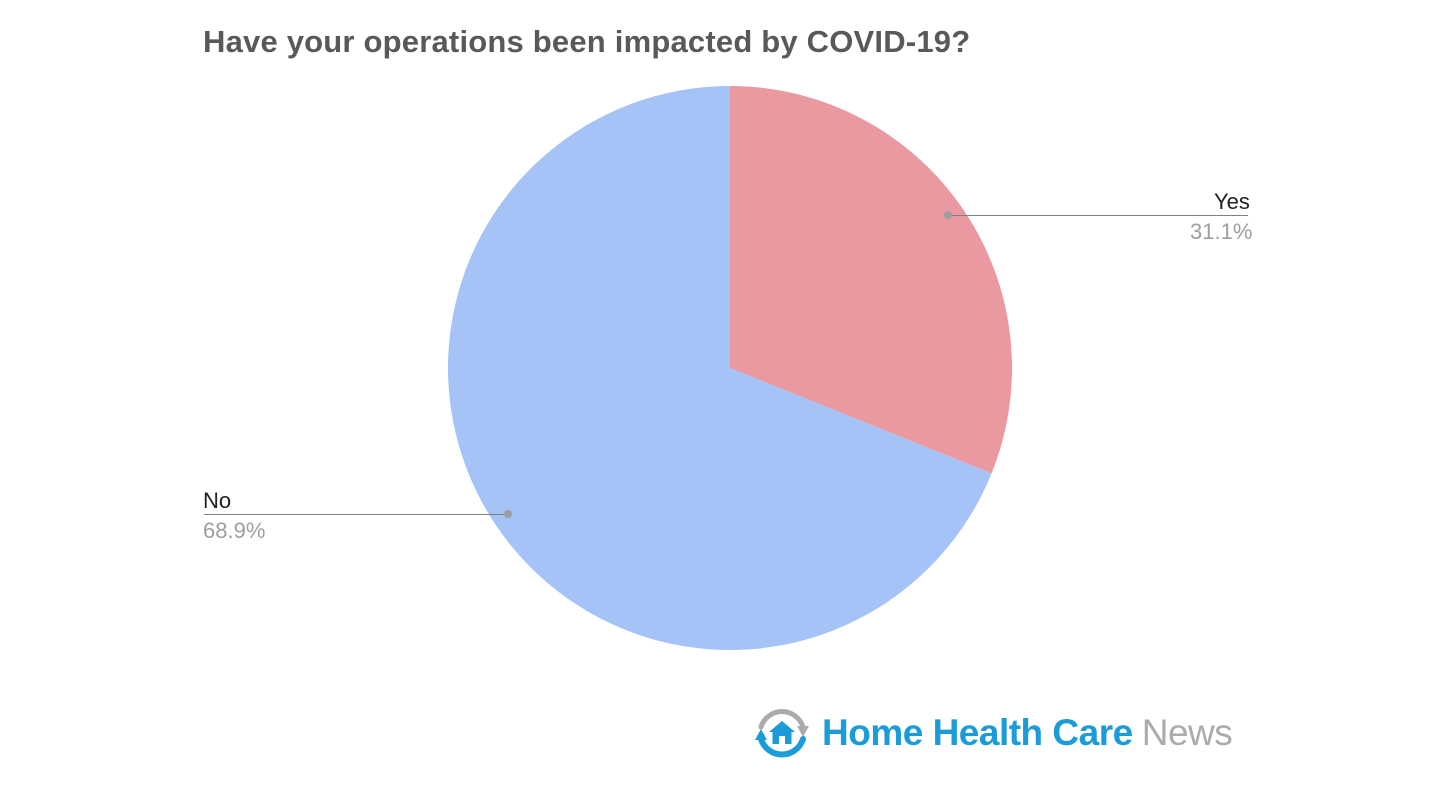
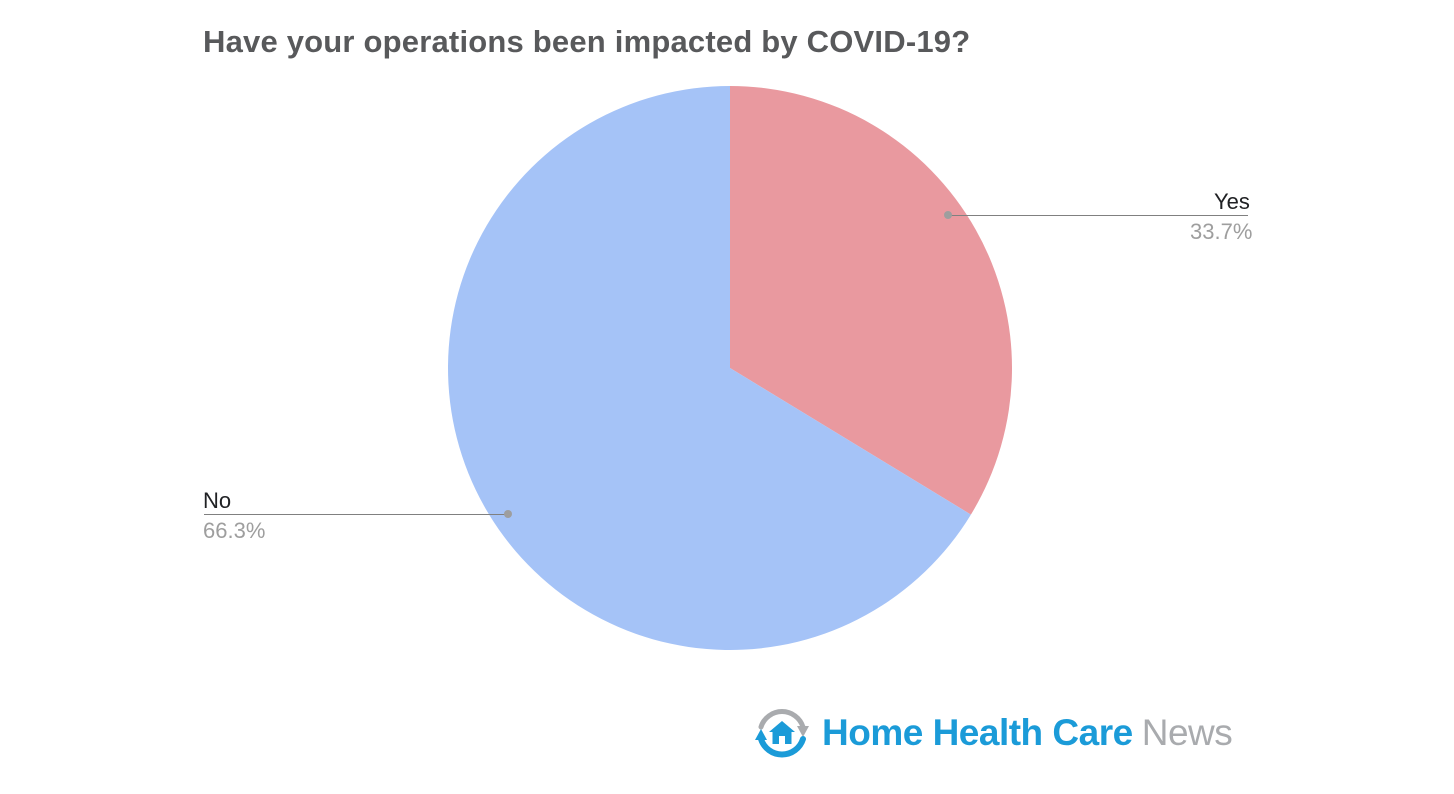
Yes: 31.1% -> 33.7%
No: 68.9% -> 66.3%
